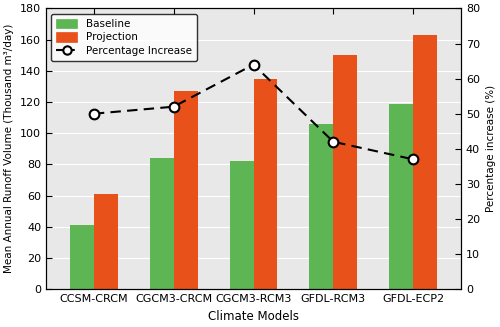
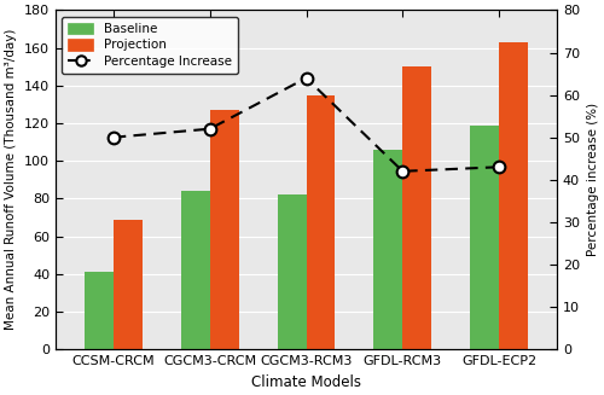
Projection/CCSM-CRCM: 61 -> 69
Percentage Increase/GFDL-ECP2: 37 -> 43
